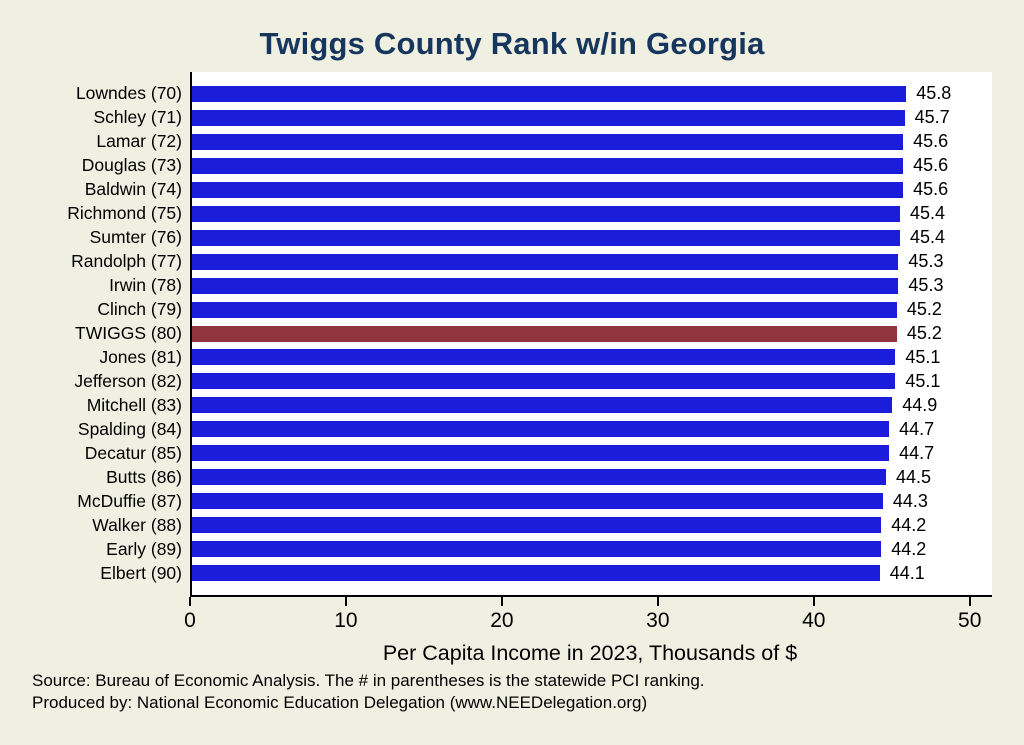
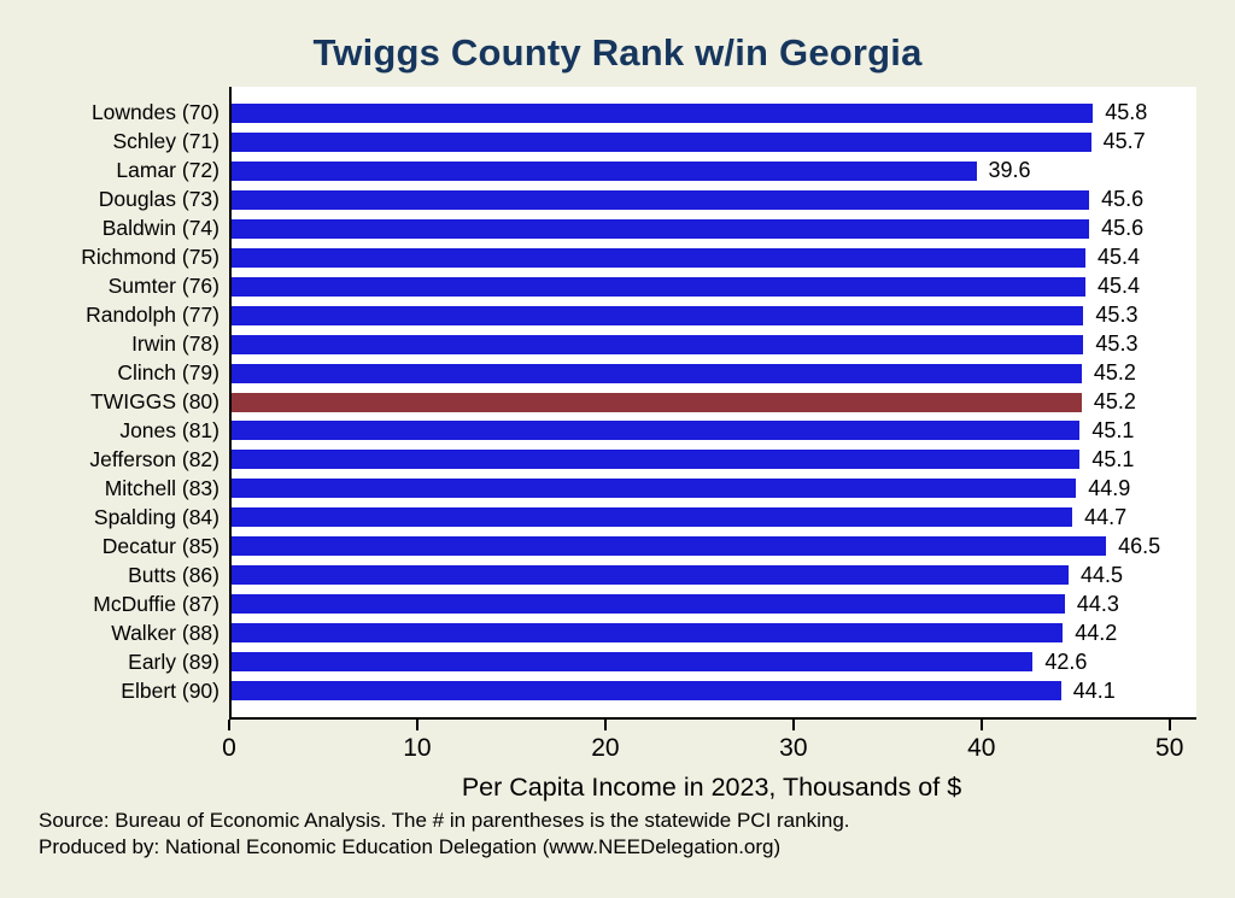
Lamar (72): 45.6 -> 39.6
Decatur (85): 44.7 -> 46.5
Early (89): 44.2 -> 42.6
